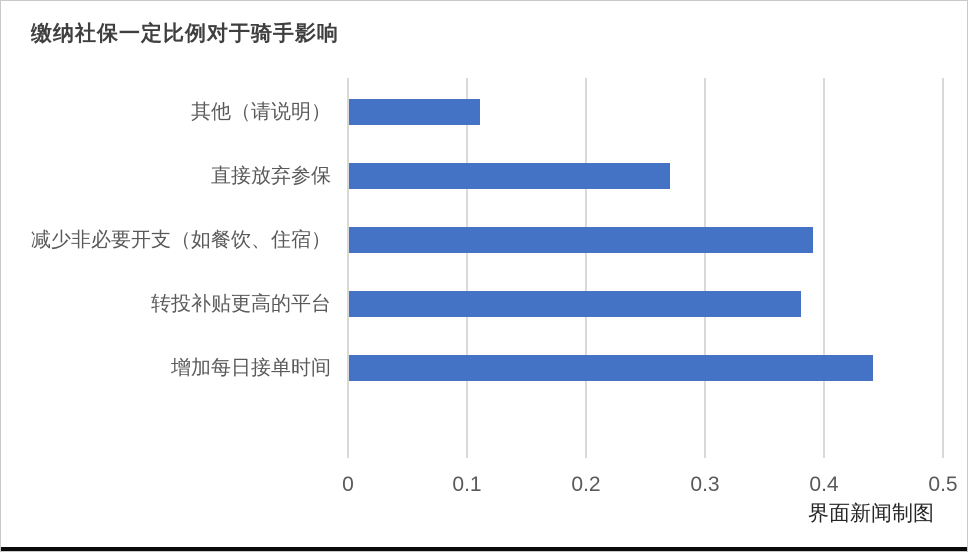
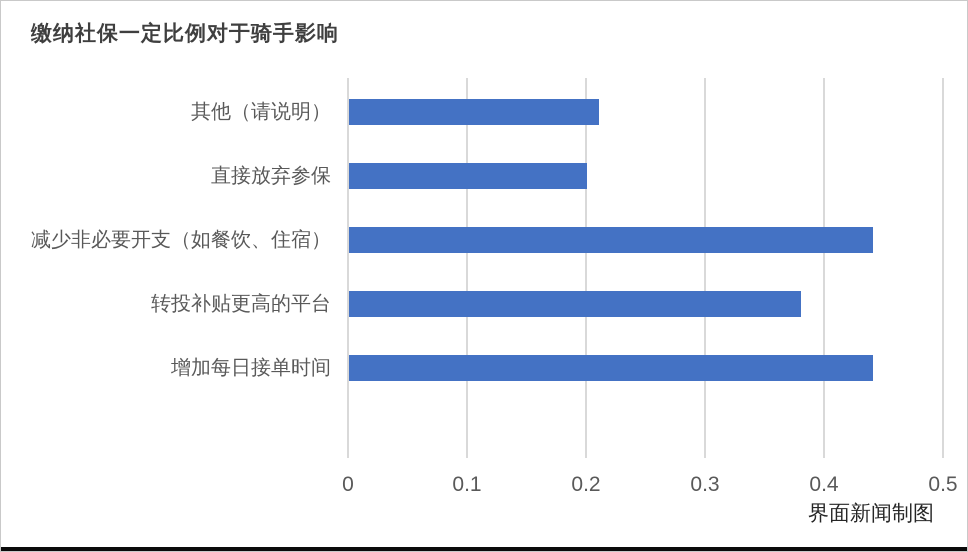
其他（请说明）: 0.11 -> 0.21
直接放弃参保: 0.27 -> 0.20
减少非必要开支（如餐饮、住宿）: 0.39 -> 0.44
